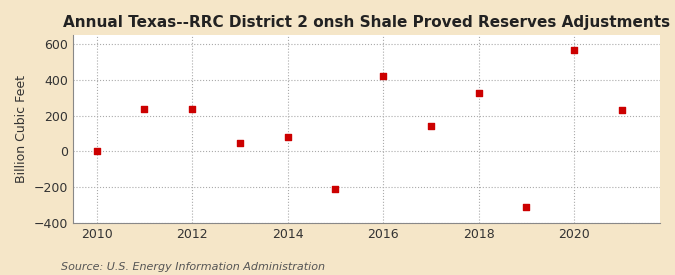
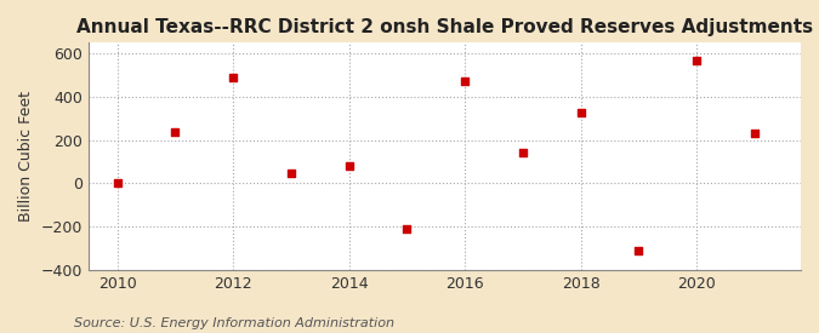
2012: 240 -> 490
2016: 420 -> 470
